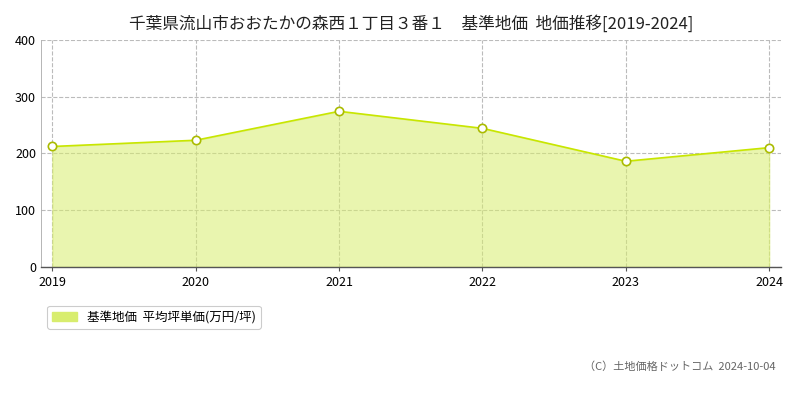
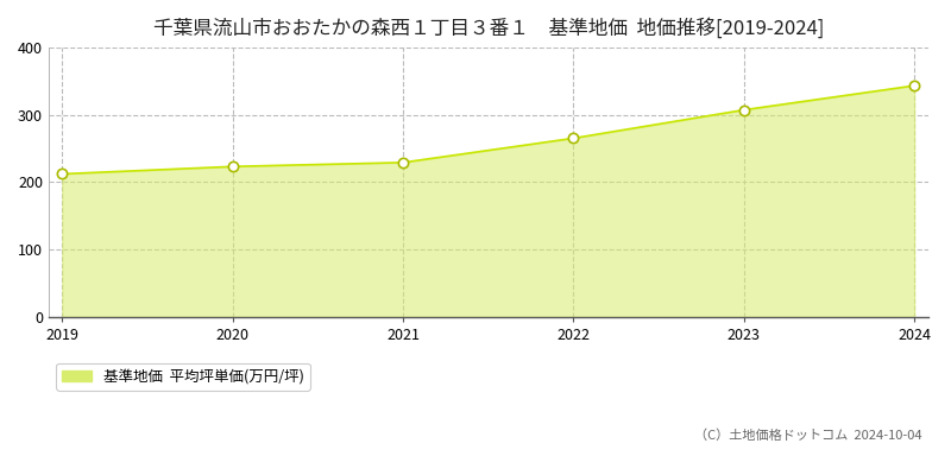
2021: 274 -> 229
2022: 244 -> 265
2023: 186 -> 307
2024: 210 -> 343
